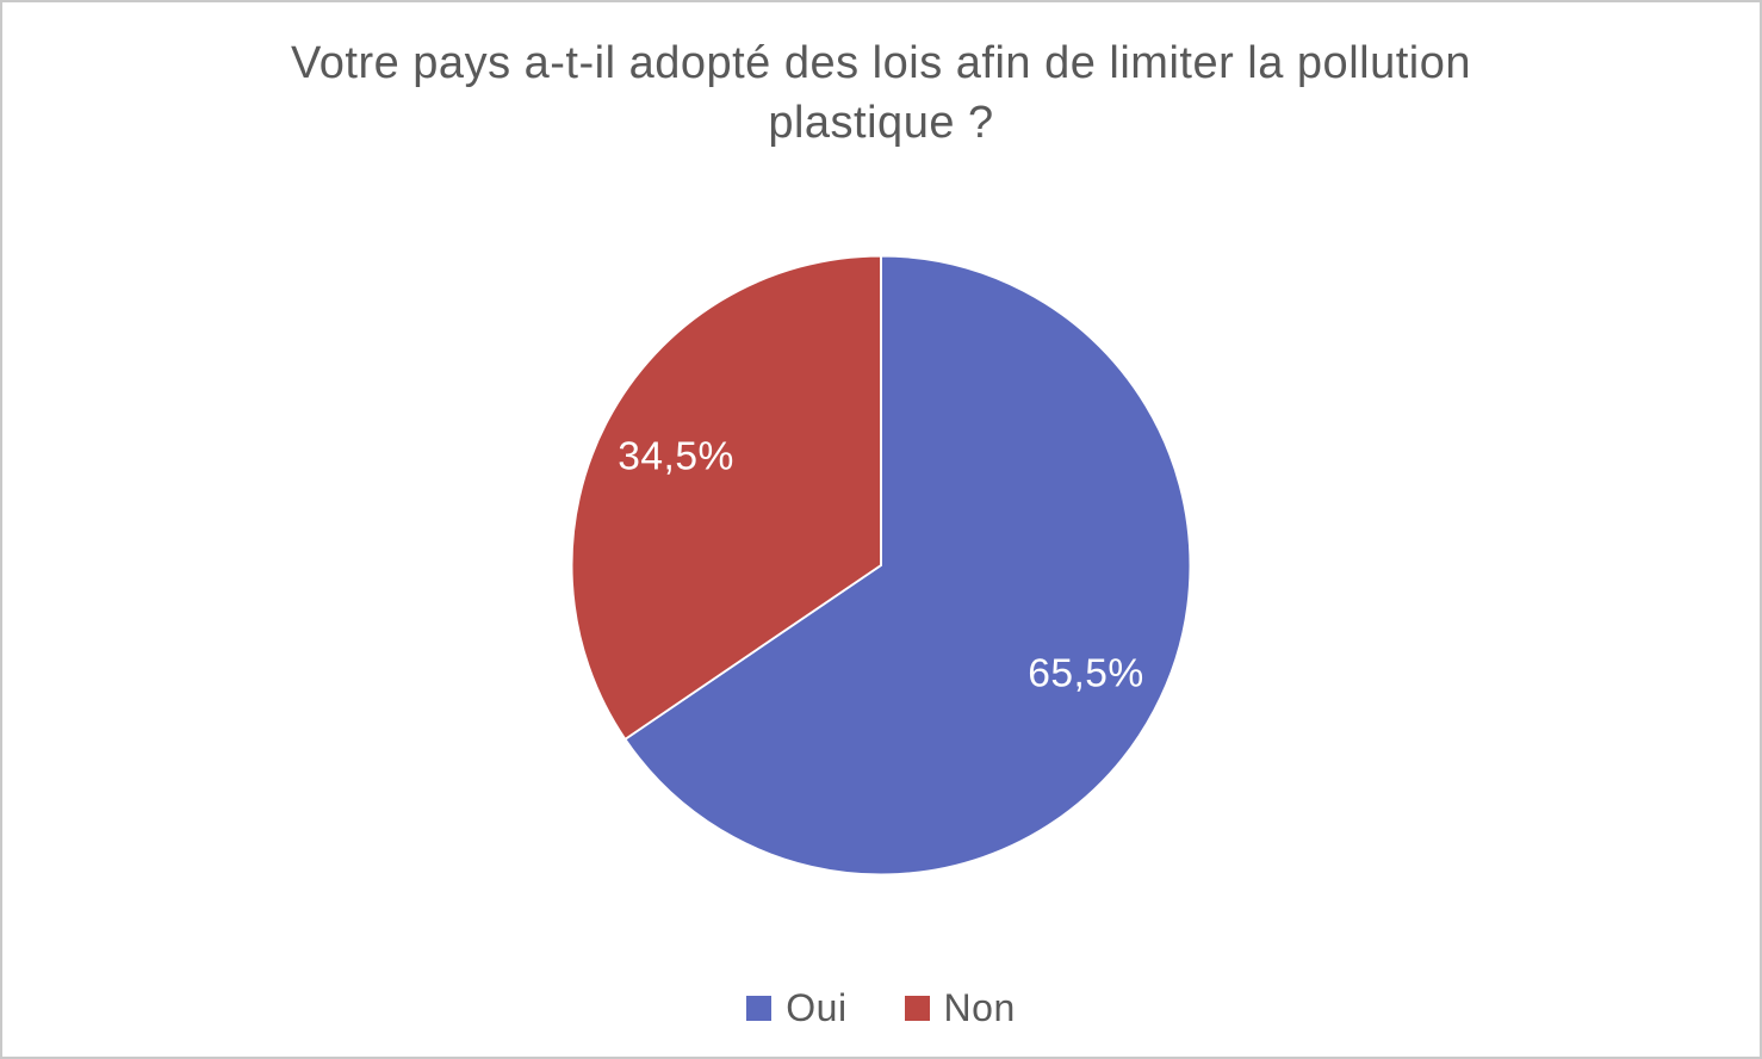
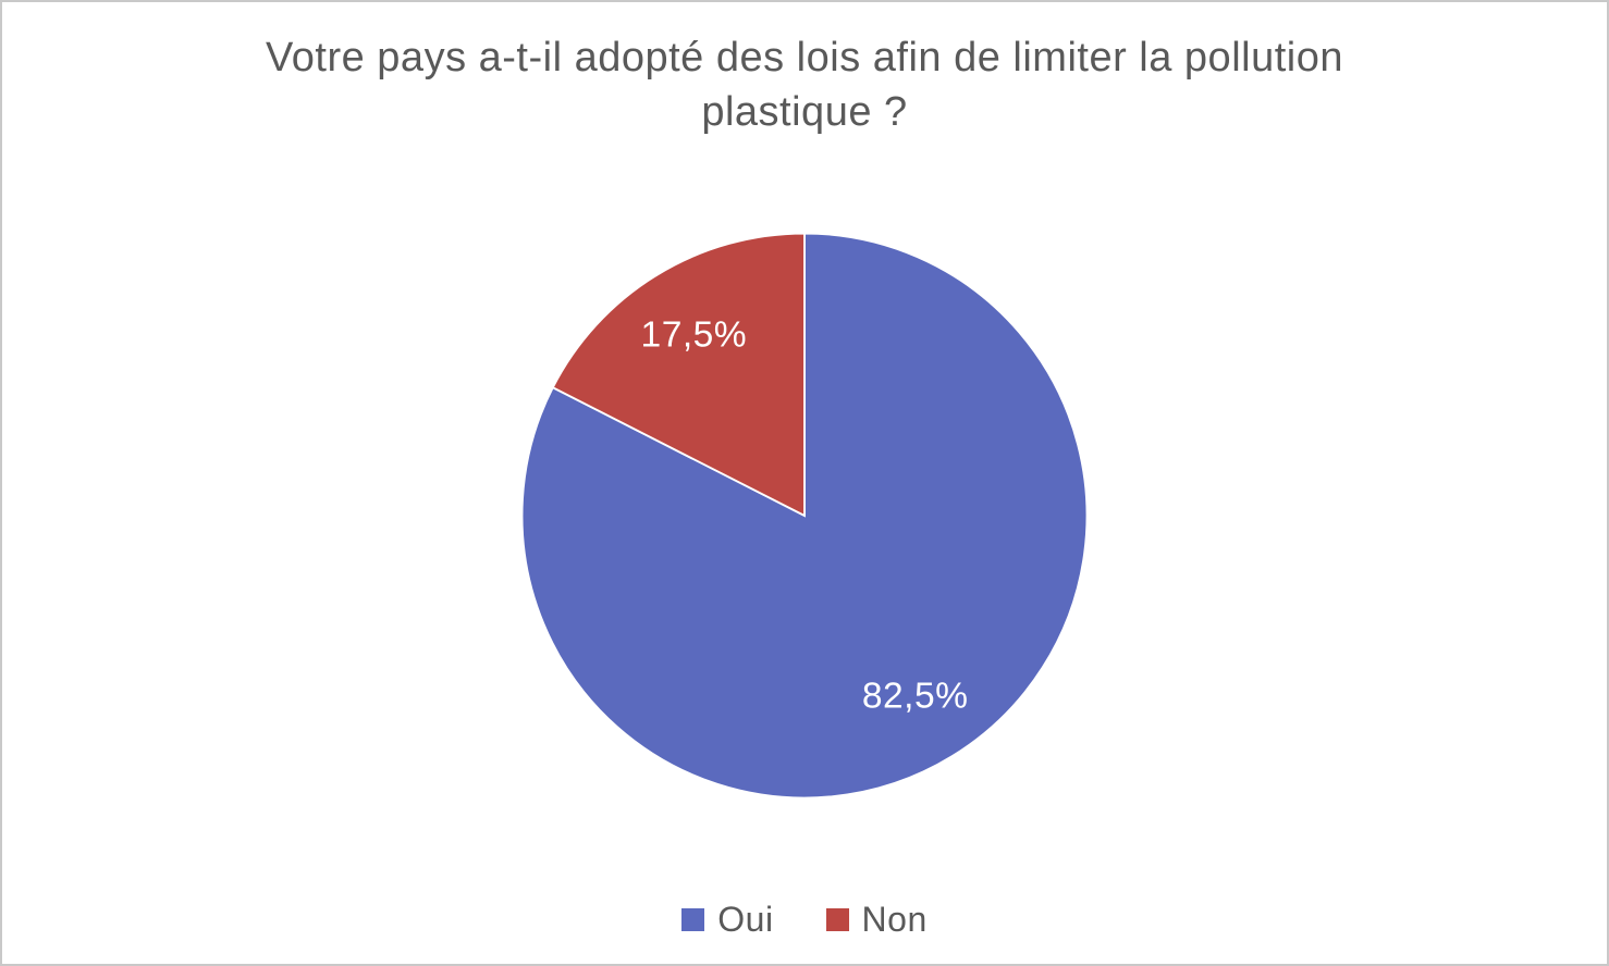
Oui: 65,5% -> 82,5%
Non: 34,5% -> 17,5%
